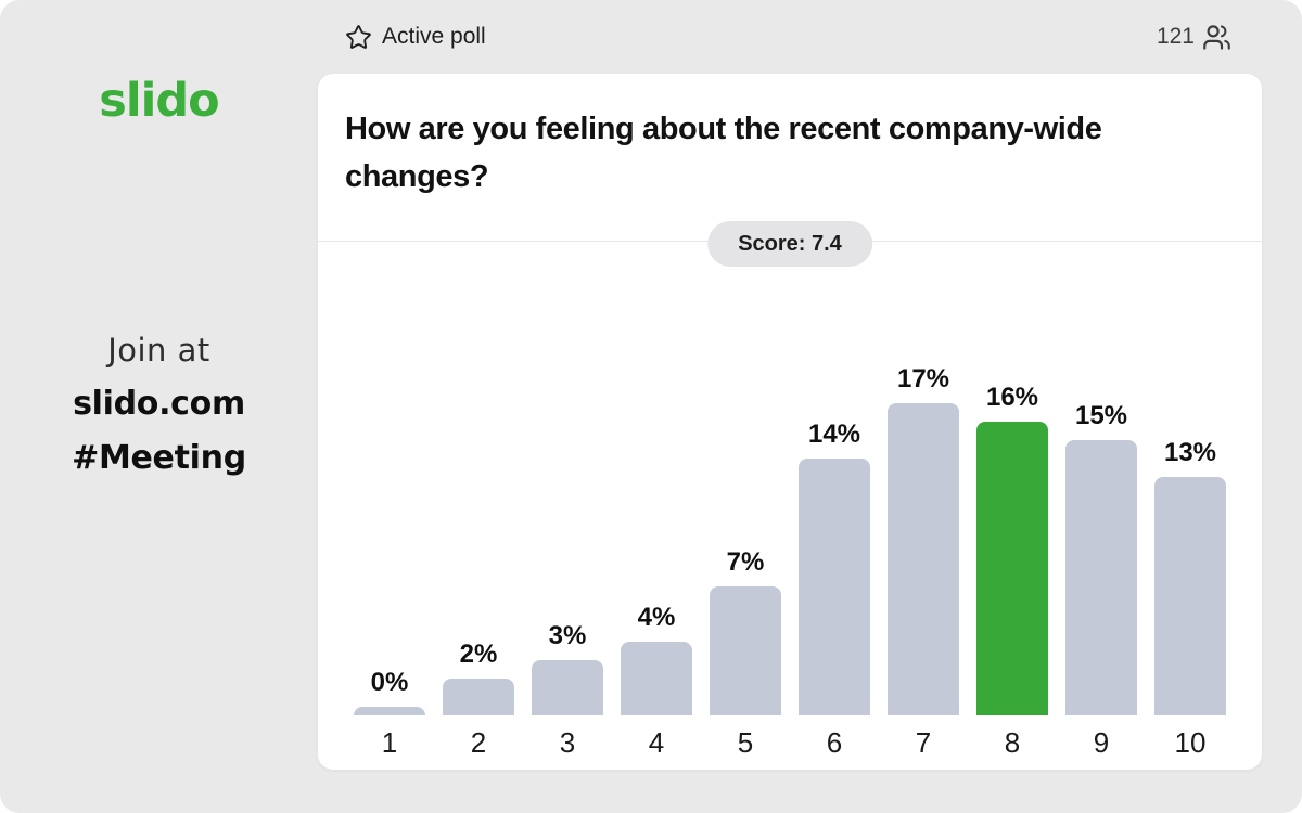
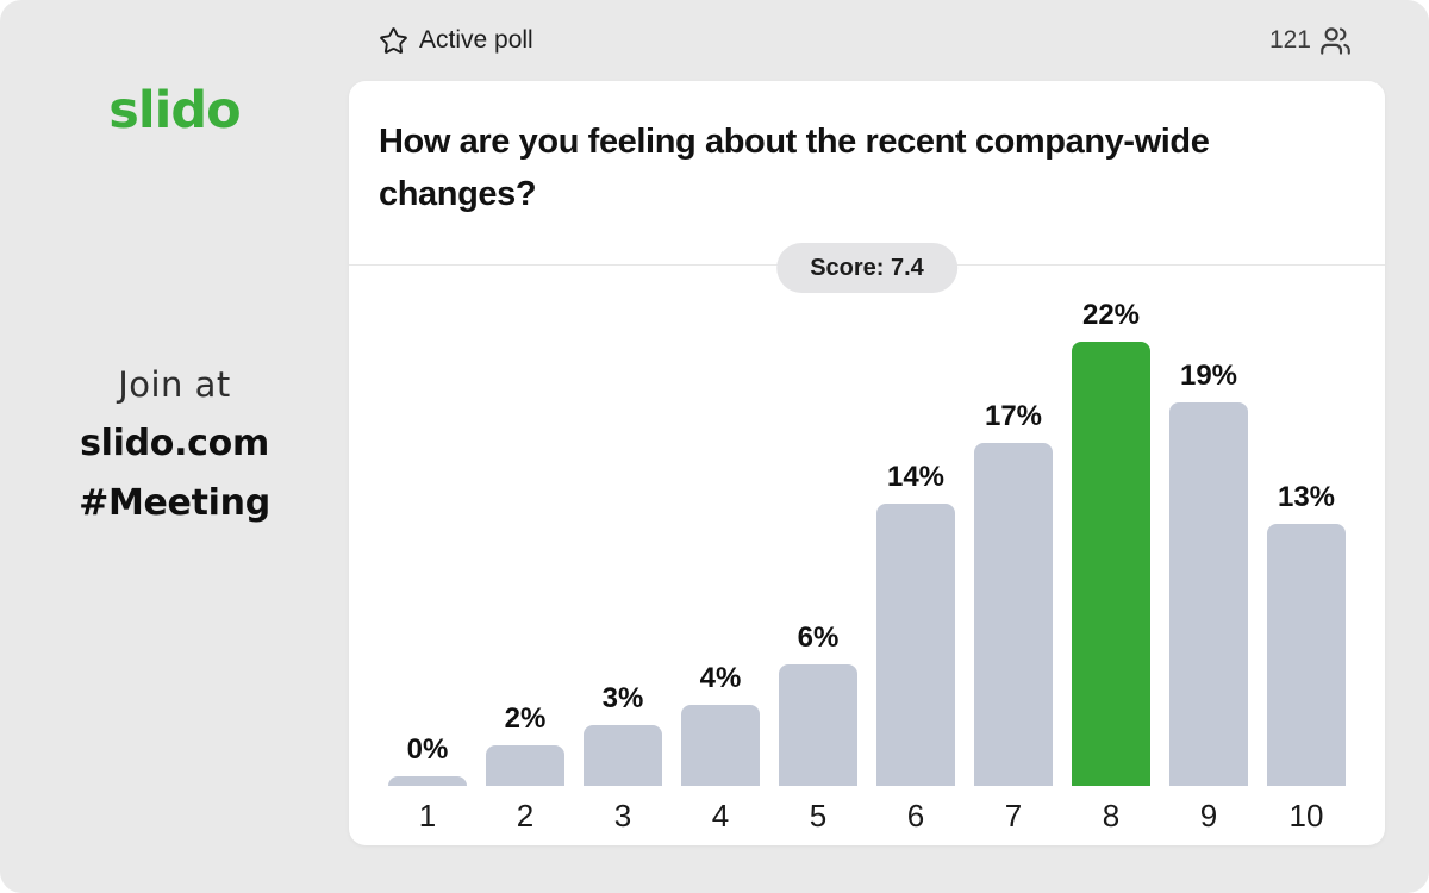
5: 7% -> 6%
8: 16% -> 22%
9: 15% -> 19%
